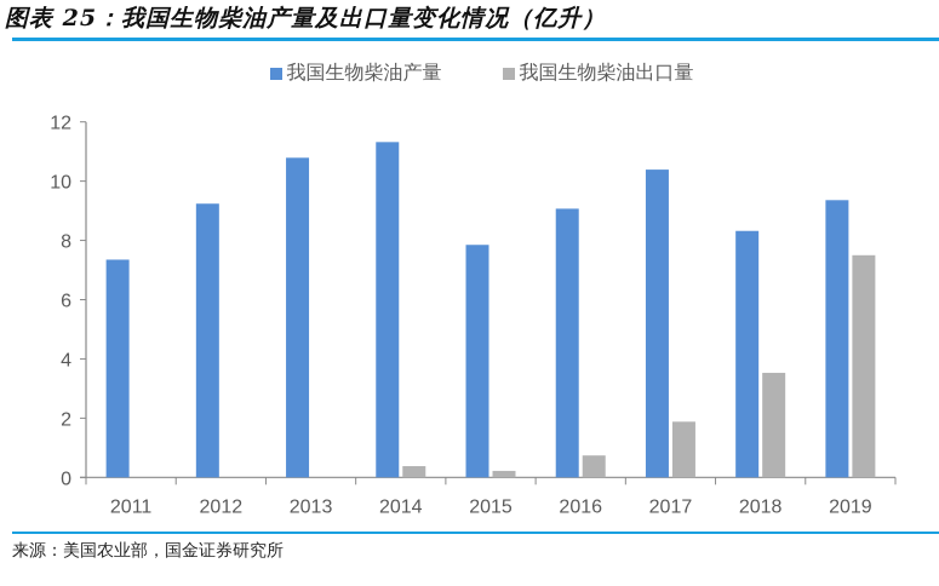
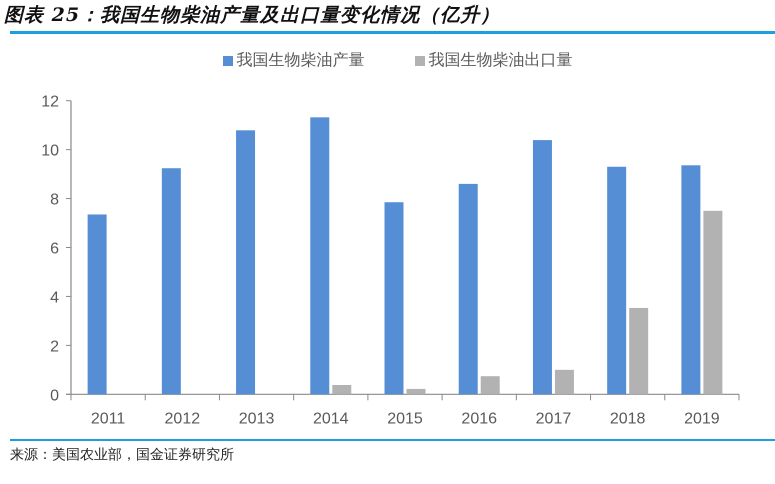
我国生物柴油产量/2016: 9.1 -> 8.6
我国生物柴油出口量/2017: 1.9 -> 1.0
我国生物柴油产量/2018: 8.3 -> 9.3
